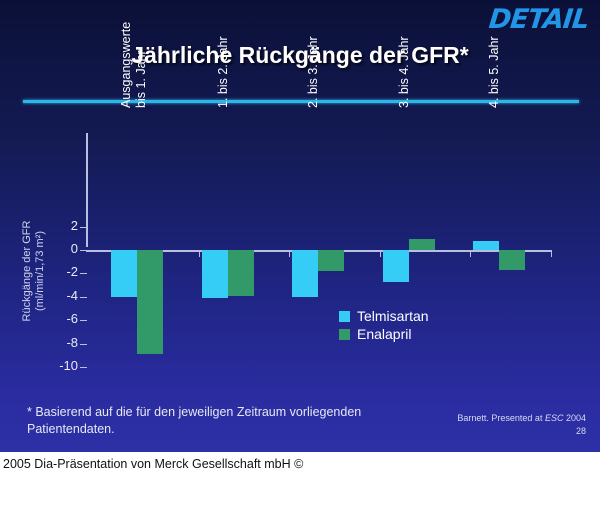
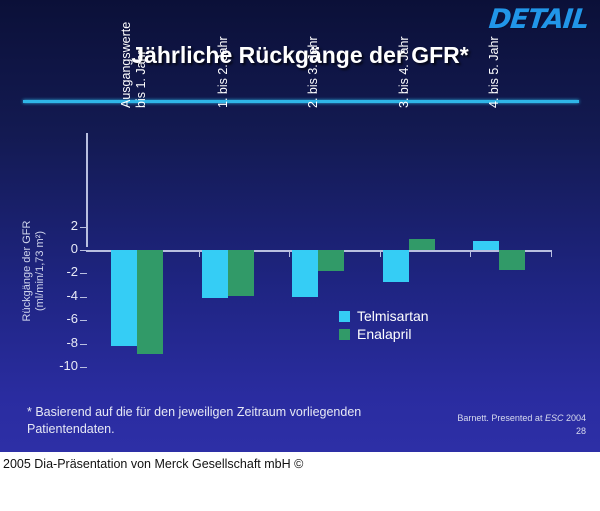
Telmisartan/Ausgangswerte bis 1. Jahr: -4.0 -> -8.2
